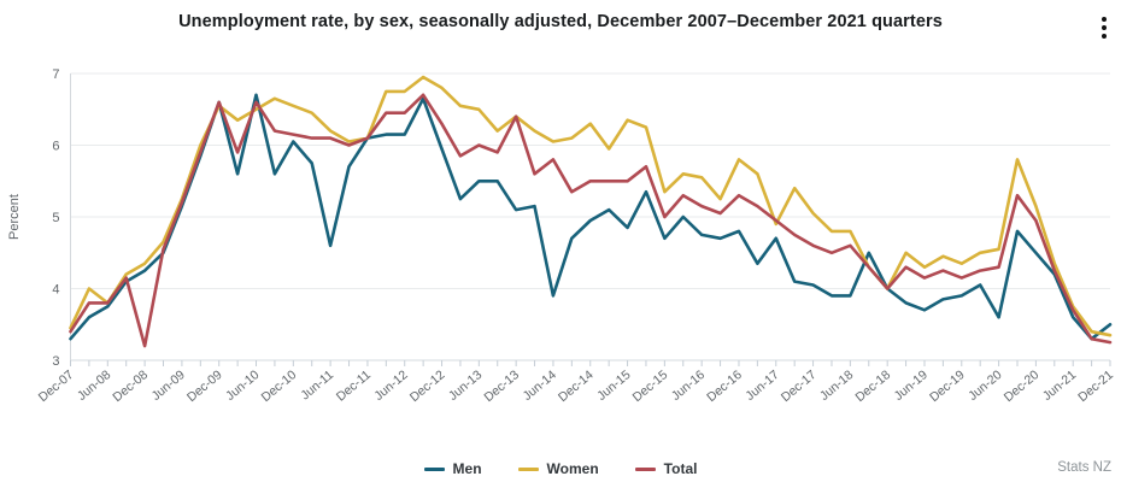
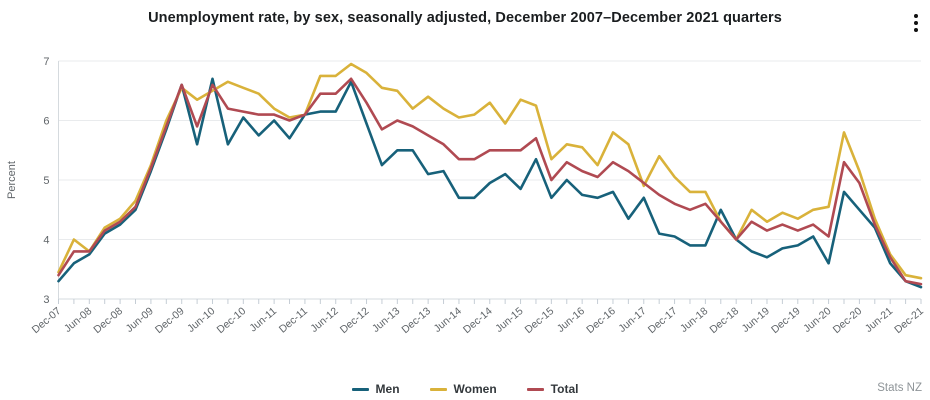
Total/Dec-08: 3.2 -> 4.3
Men/Jun-11: 4.6 -> 6.0
Total/Dec-13: 6.4 -> 5.8
Men/Jun-14: 3.9 -> 4.7
Total/Jun-14: 5.8 -> 5.3
Total/Jun-20: 4.3 -> 4.0
Men/Dec-21: 3.5 -> 3.2
